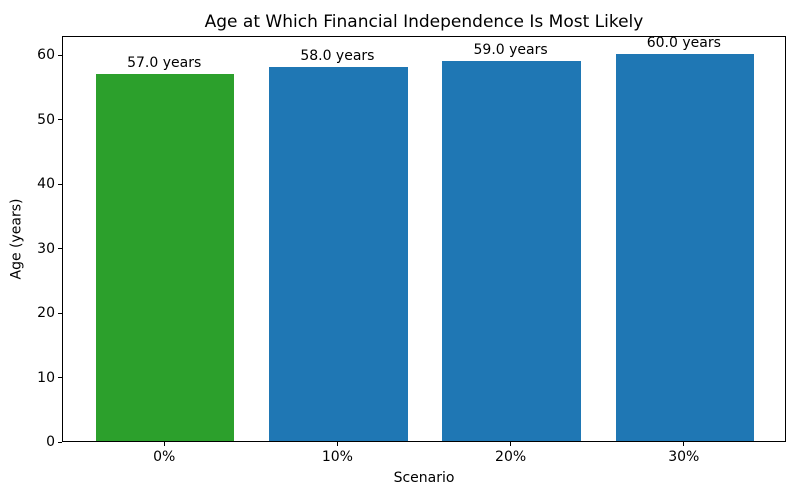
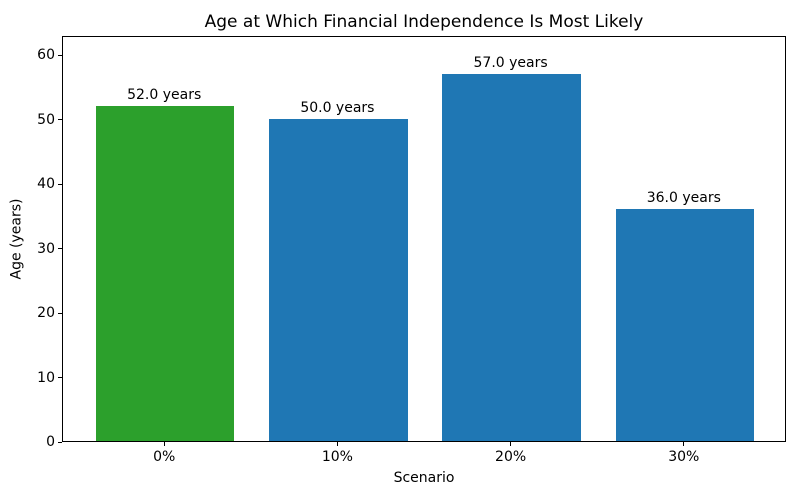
0%: 57.0 -> 52.0
10%: 58.0 -> 50.0
20%: 59.0 -> 57.0
30%: 60.0 -> 36.0
